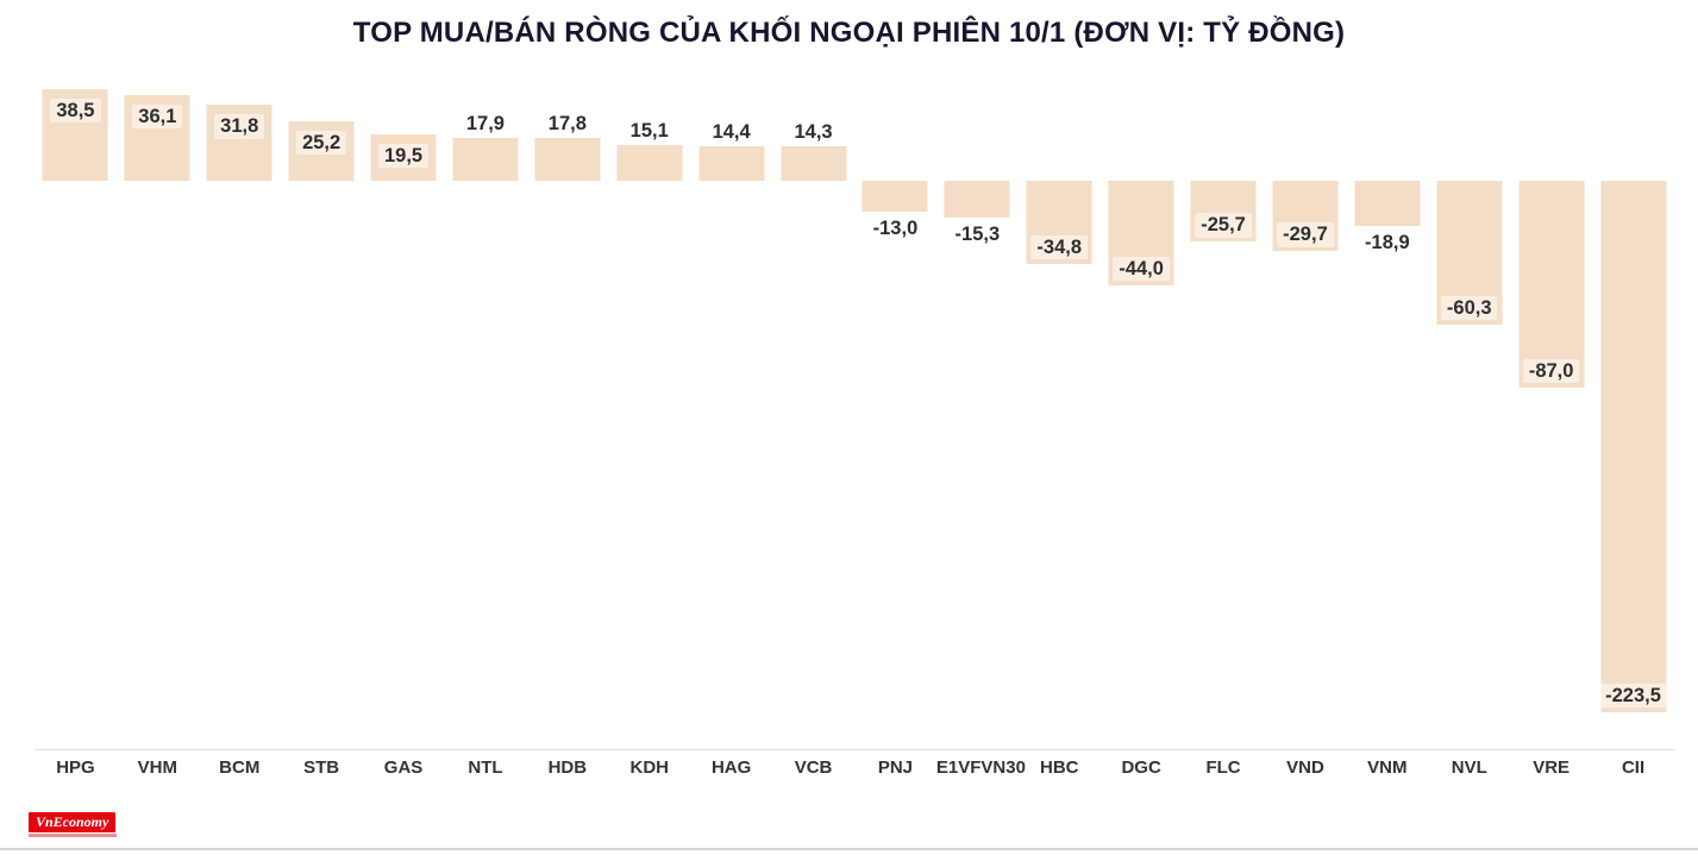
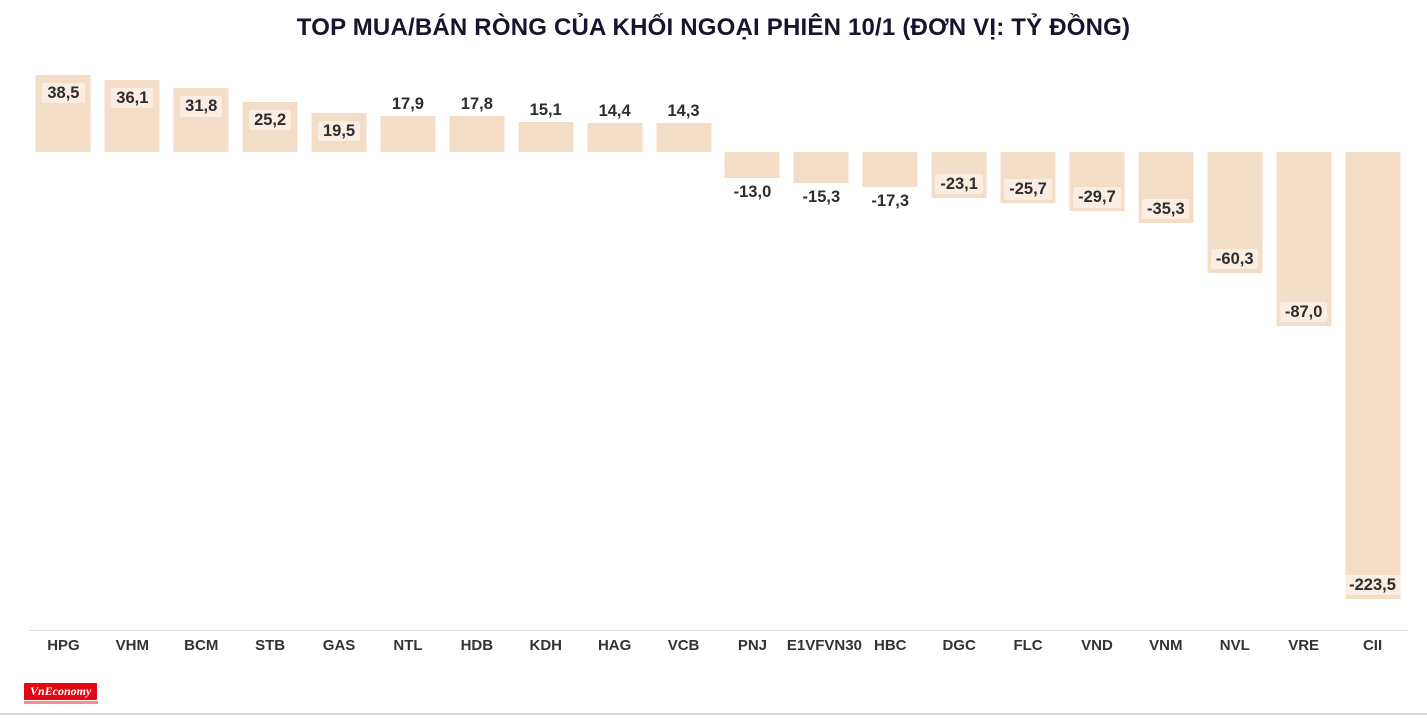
HBC: -34,8 -> -17,3
DGC: -44,0 -> -23,1
VNM: -18,9 -> -35,3
